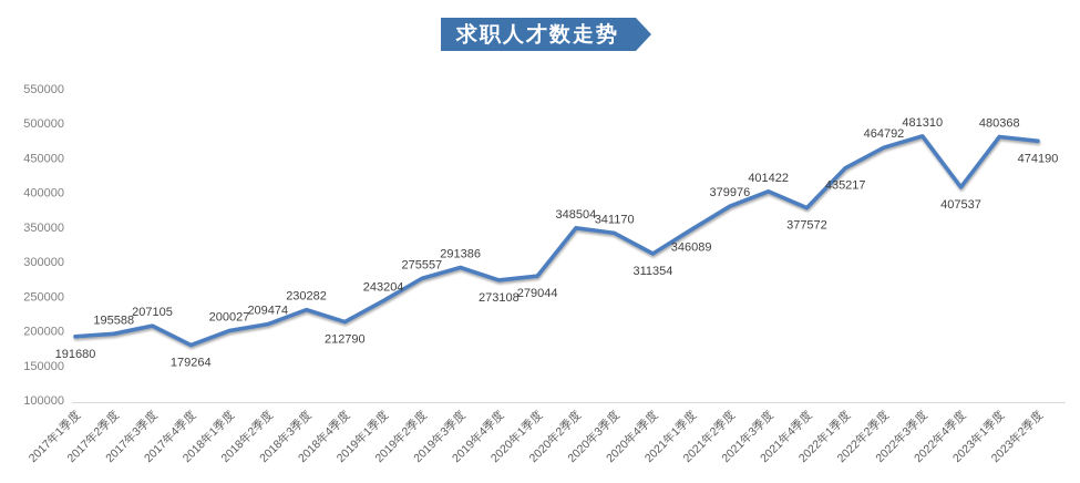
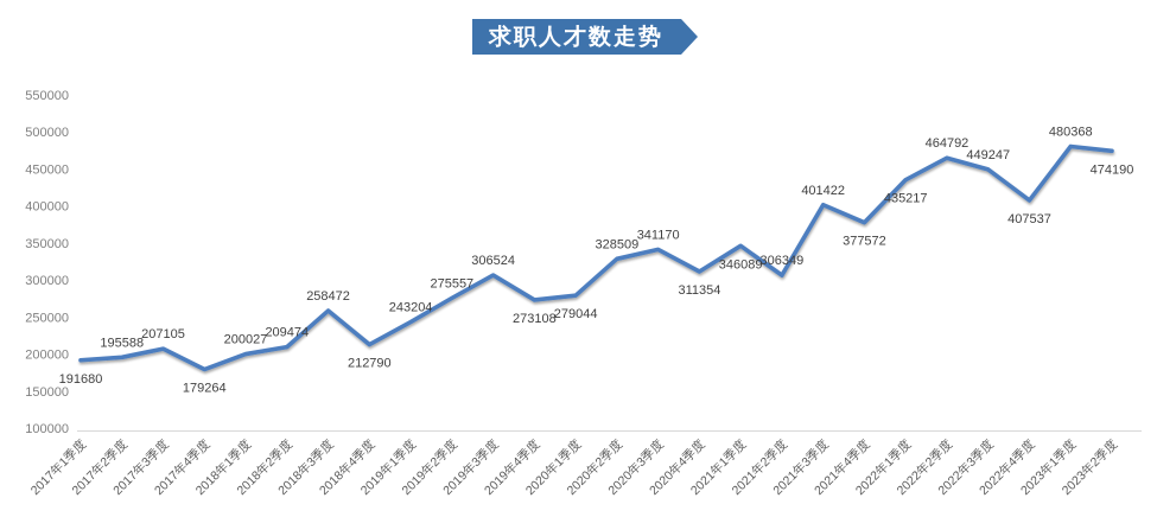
2018年3季度: 230282 -> 258472
2019年3季度: 291386 -> 306524
2020年2季度: 348504 -> 328509
2021年2季度: 379976 -> 306349
2022年3季度: 481310 -> 449247
